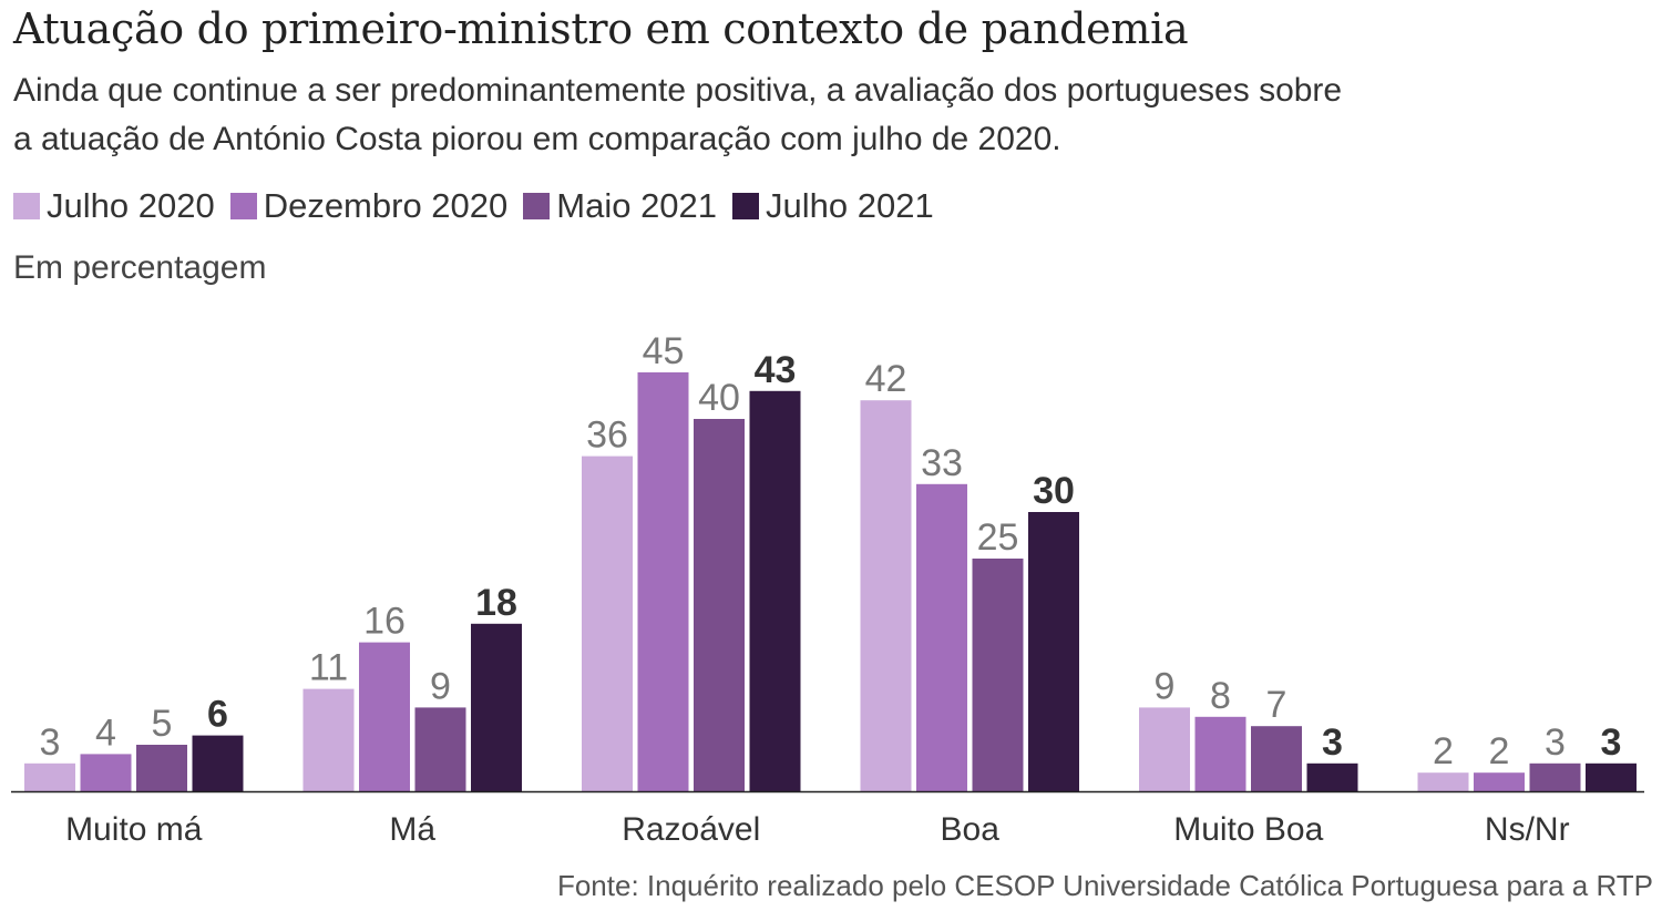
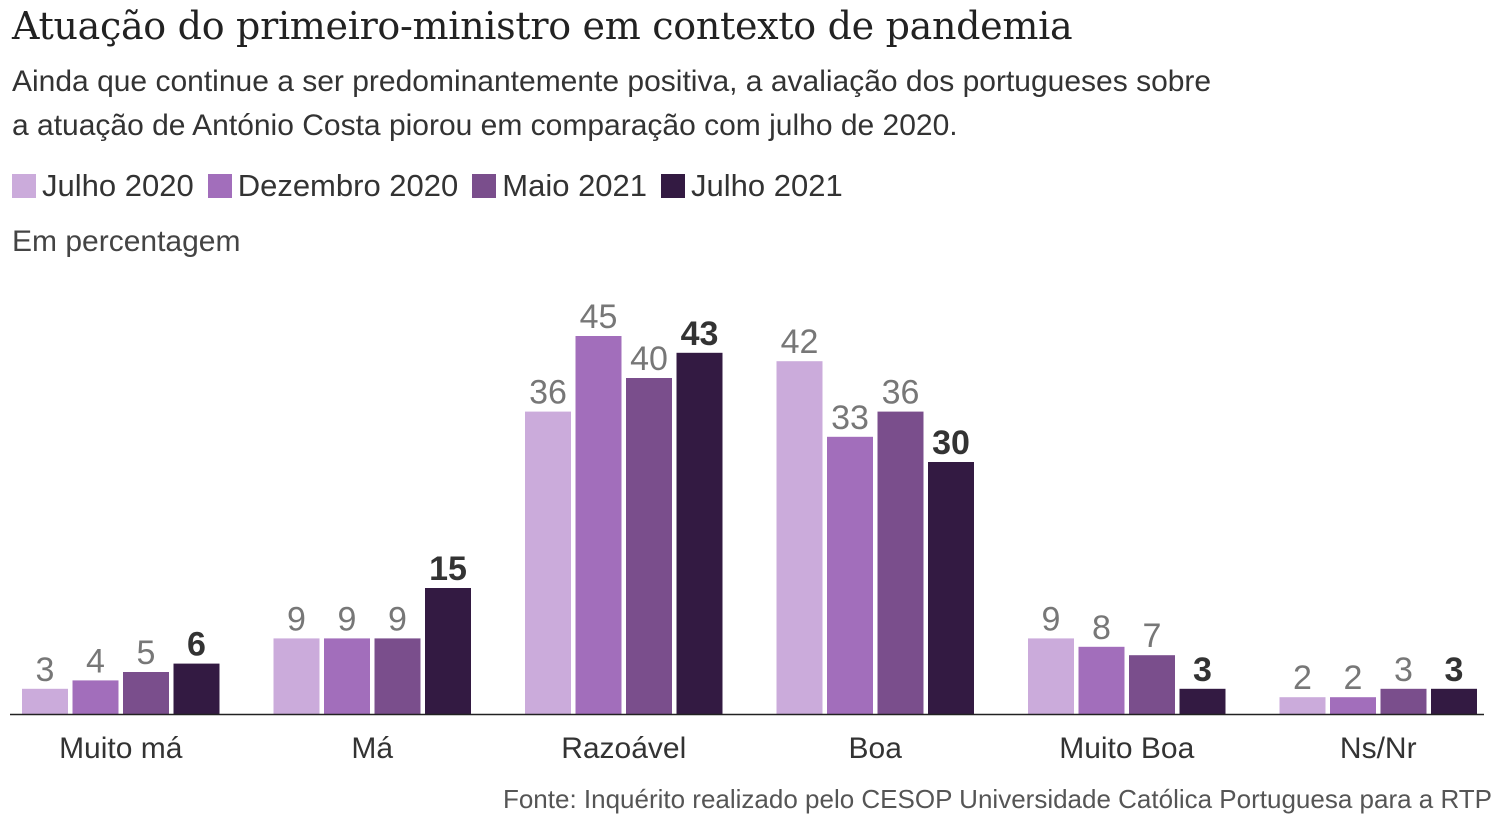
Julho 2020/Má: 11 -> 9
Dezembro 2020/Má: 16 -> 9
Julho 2021/Má: 18 -> 15
Maio 2021/Boa: 25 -> 36
